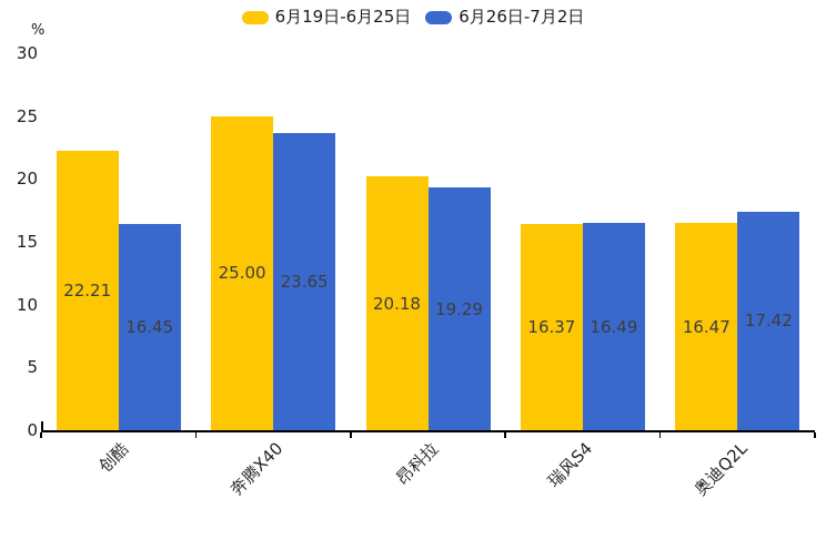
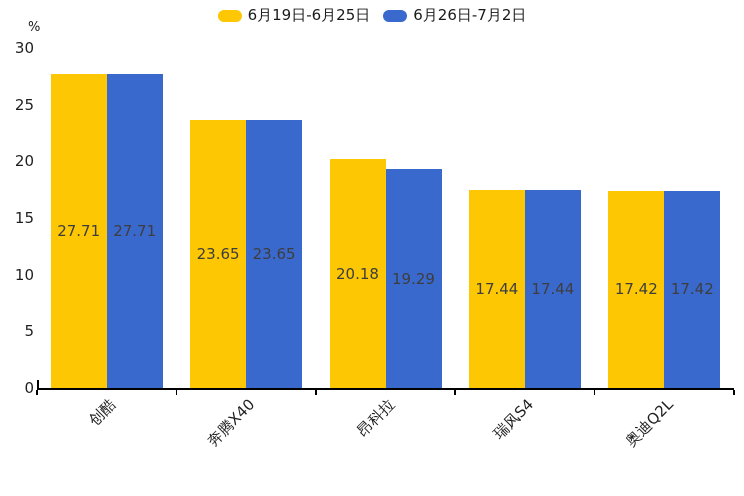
6月19日-6月25日/创酷: 22.21 -> 27.71
6月26日-7月2日/创酷: 16.45 -> 27.71
6月19日-6月25日/奔腾X40: 25.00 -> 23.65
6月19日-6月25日/瑞风S4: 16.37 -> 17.44
6月26日-7月2日/瑞风S4: 16.49 -> 17.44
6月19日-6月25日/奥迪Q2L: 16.47 -> 17.42
